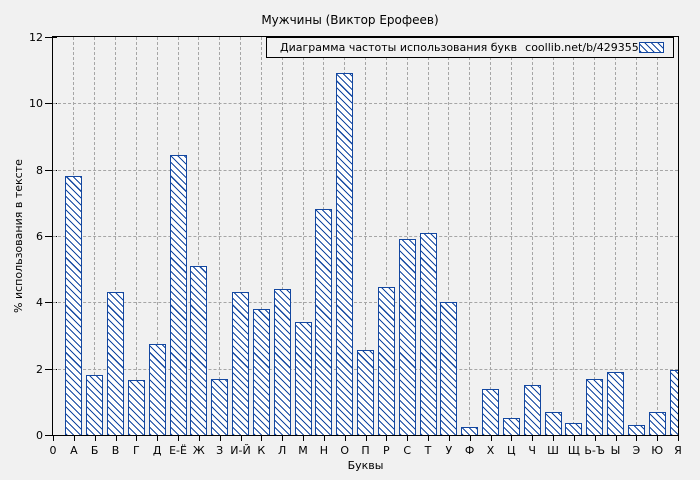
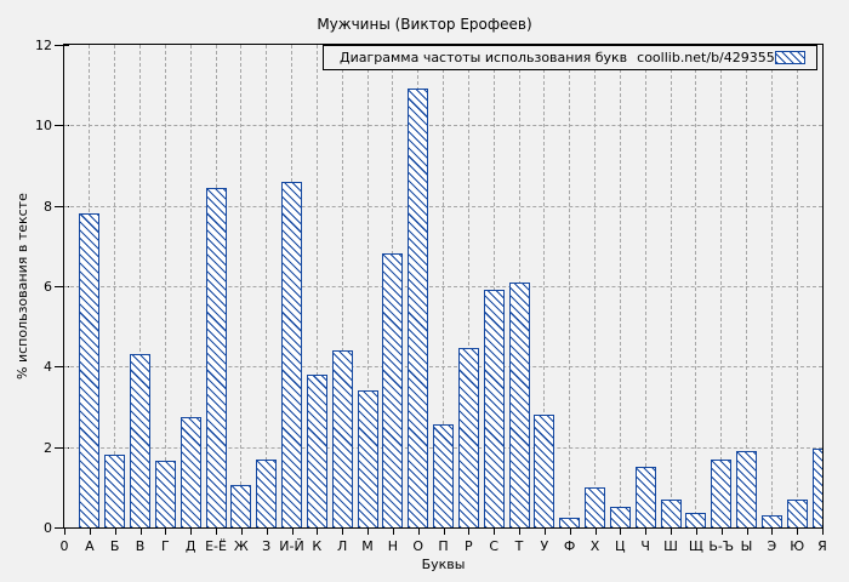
Ж: 5.1 -> 1.1
И-Й: 4.3 -> 8.6
У: 4.0 -> 2.8
Х: 1.4 -> 1.0
